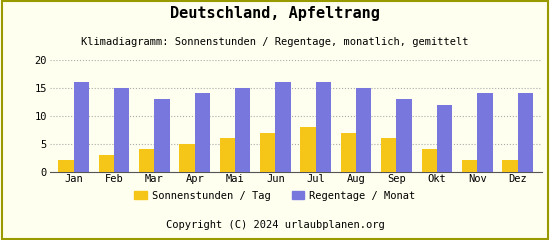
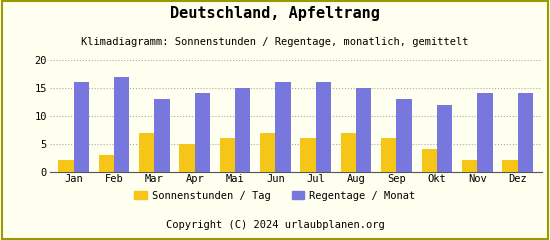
Regentage / Monat/Feb: 15 -> 17
Sonnenstunden / Tag/Mar: 4 -> 7
Sonnenstunden / Tag/Jul: 8 -> 6
